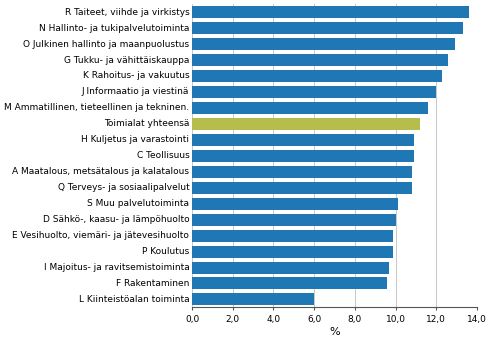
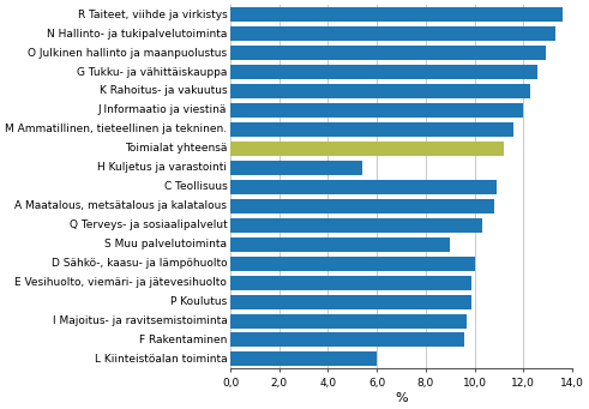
H Kuljetus ja varastointi: 10,9 -> 5,4
Q Terveys- ja sosiaalipalvelut: 10,8 -> 10,3
S Muu palvelutoiminta: 10,1 -> 9,0
